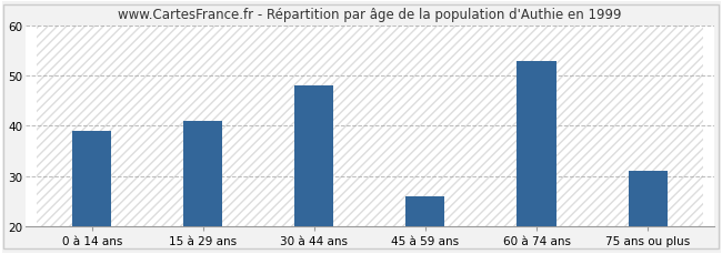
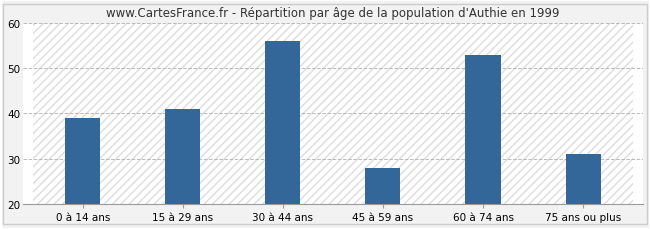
30 à 44 ans: 48 -> 56
45 à 59 ans: 26 -> 28
